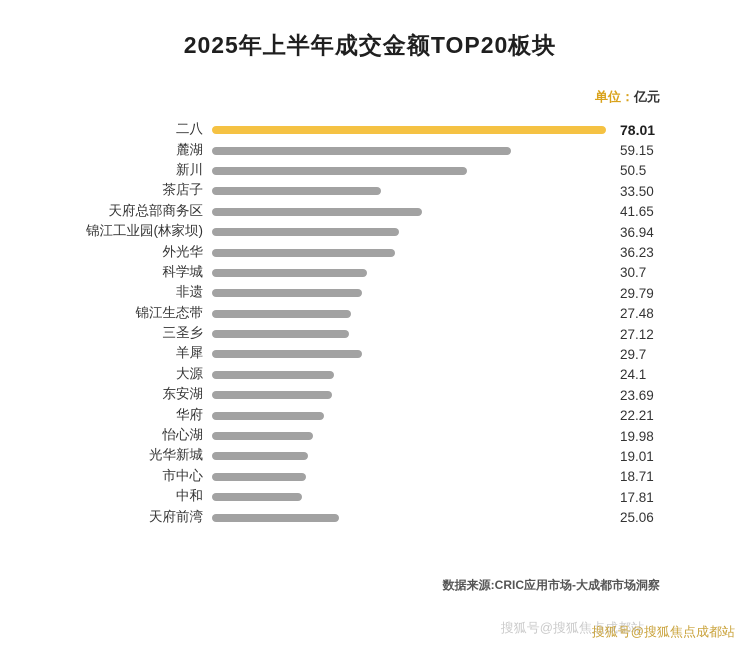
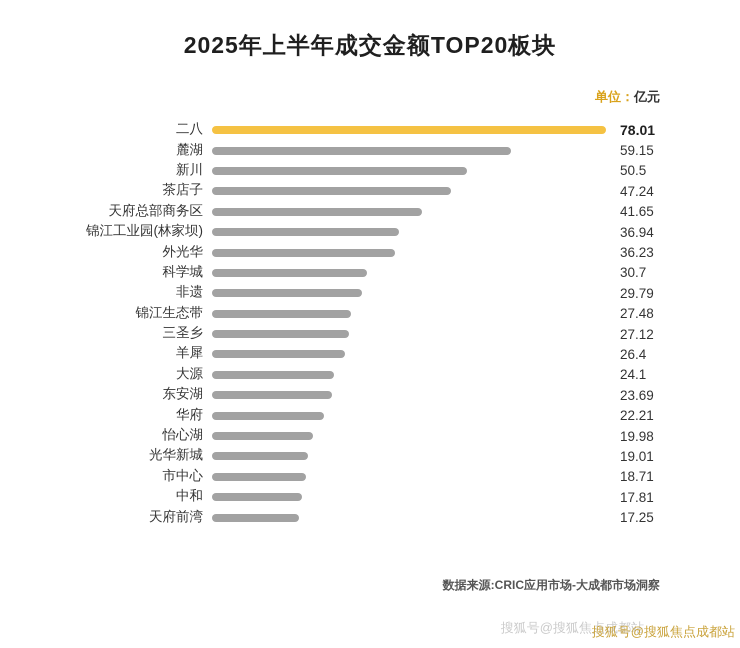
茶店子: 33.50 -> 47.24
羊犀: 29.7 -> 26.4
天府前湾: 25.06 -> 17.25
